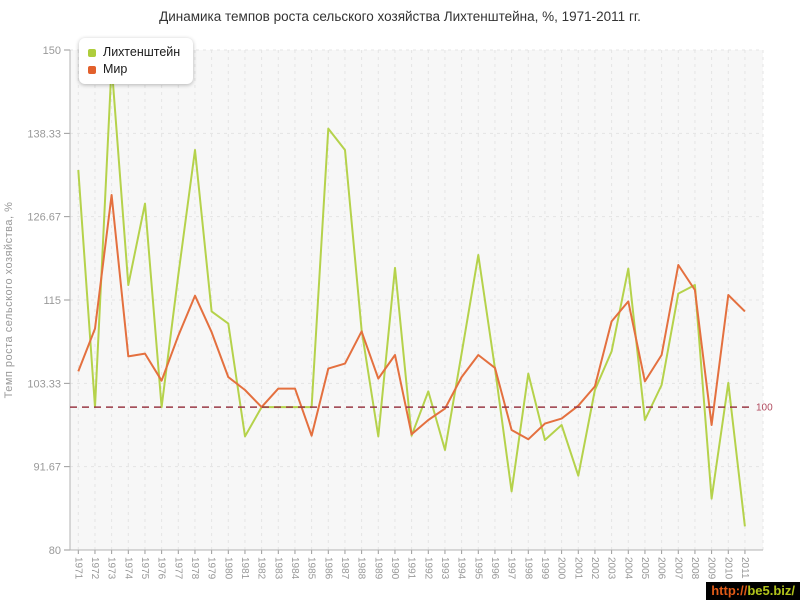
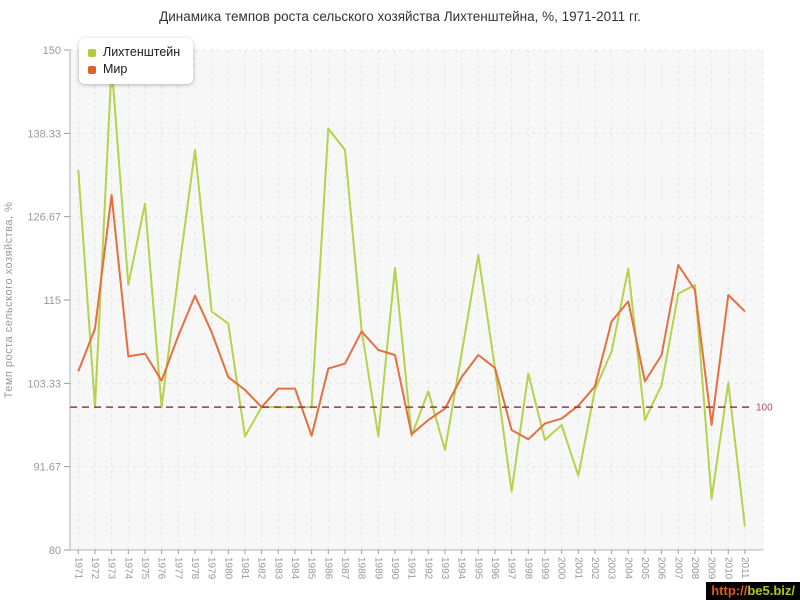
Мир/1989: 104 -> 108
